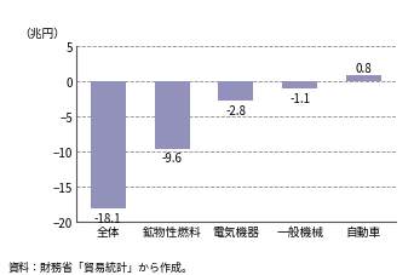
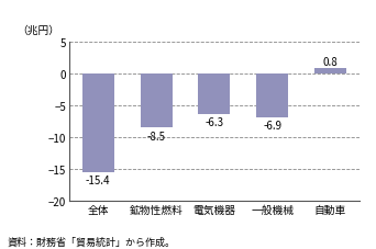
全体: -18.1 -> -15.4
鉱物性燃料: -9.6 -> -8.5
電気機器: -2.8 -> -6.3
一般機械: -1.1 -> -6.9
